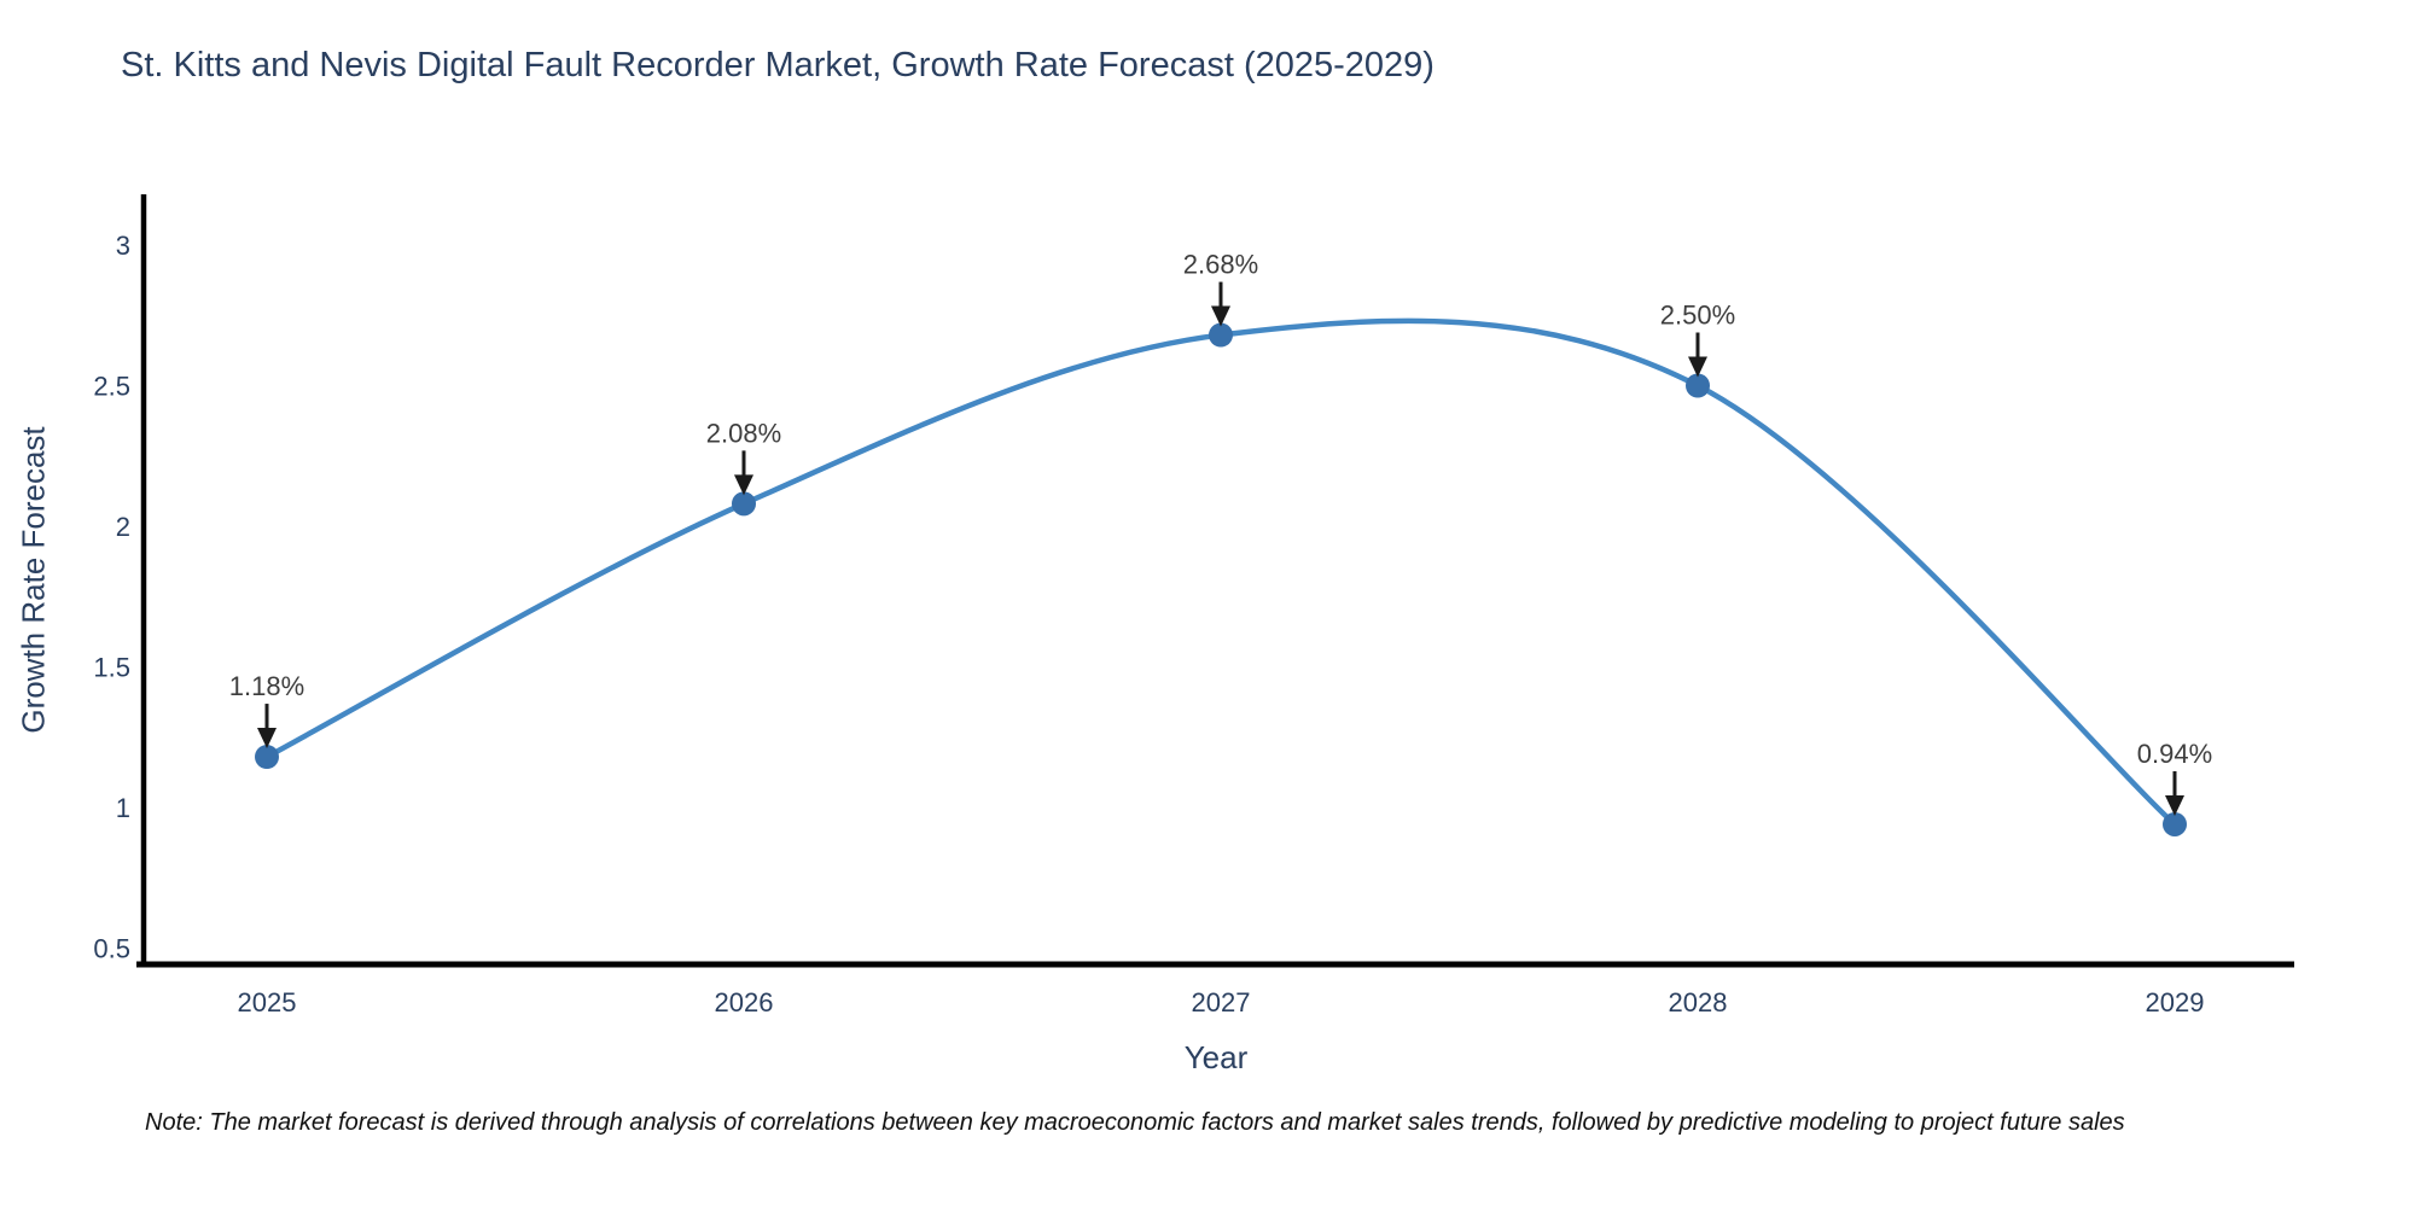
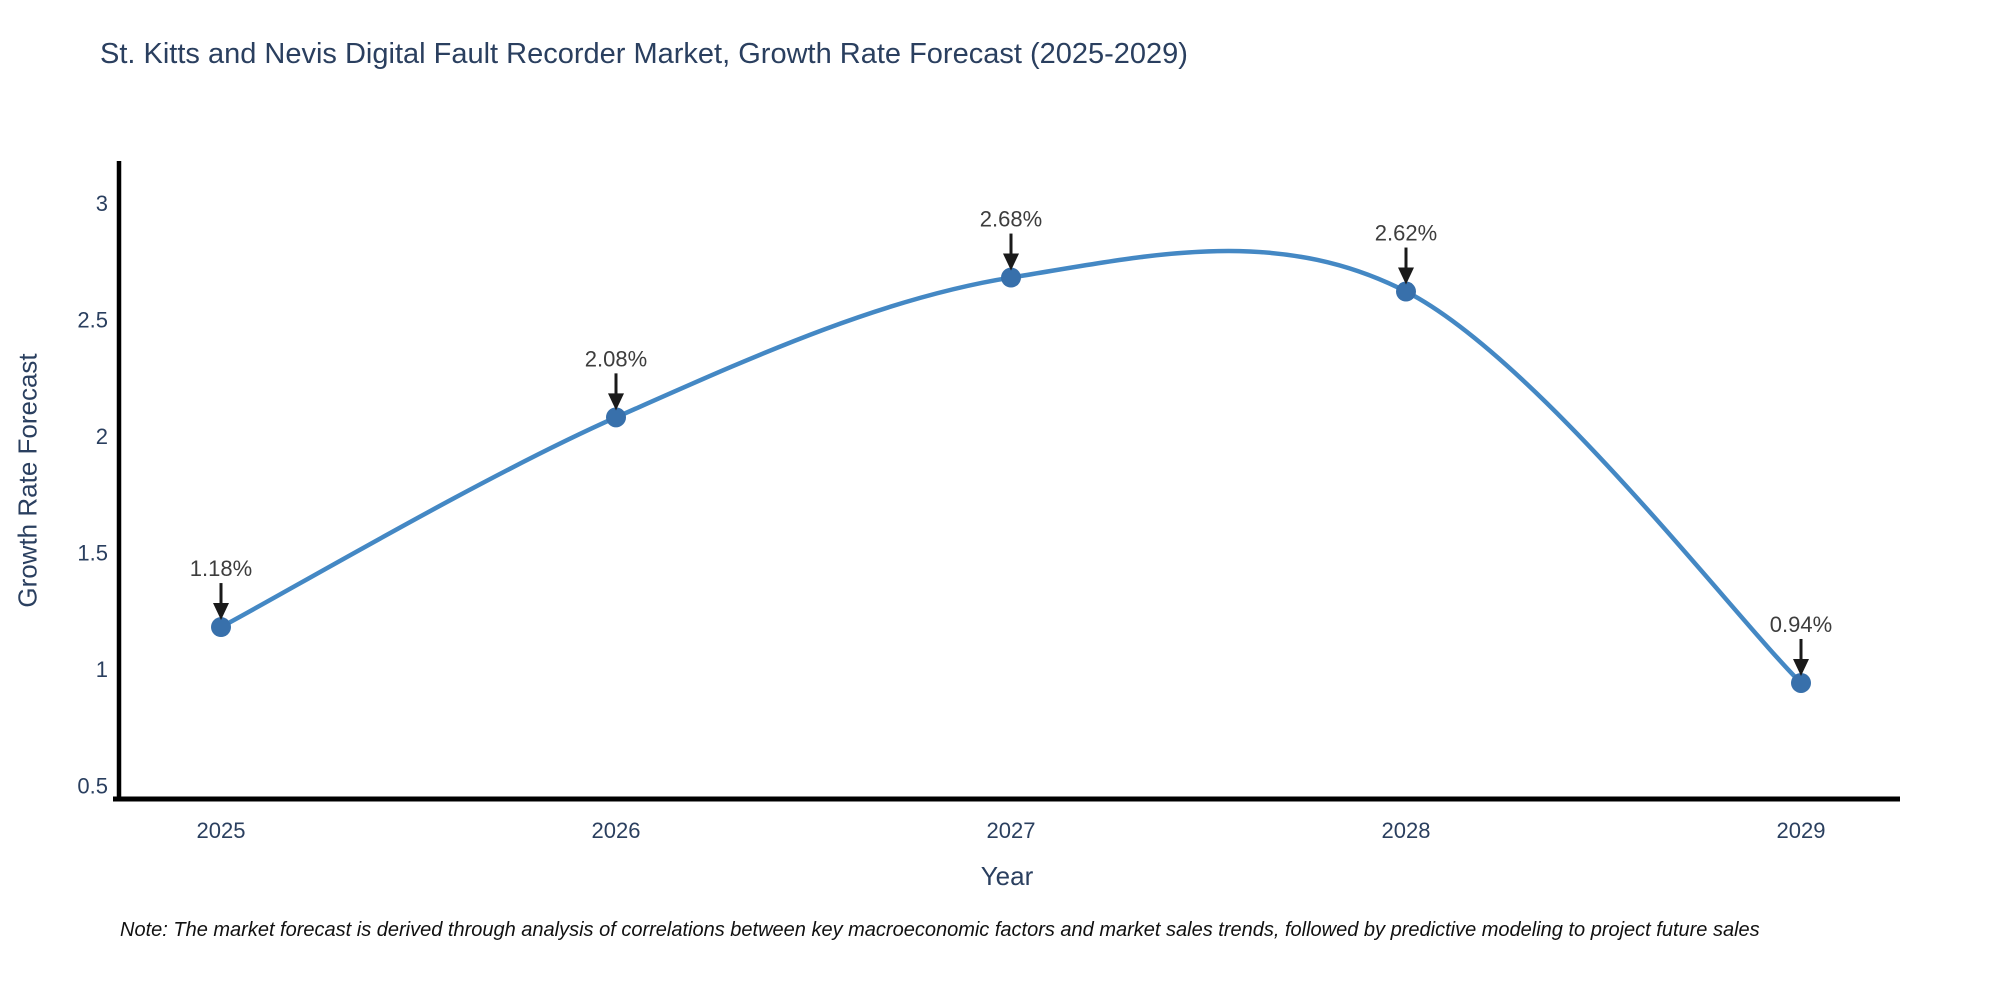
2028: 2.50% -> 2.62%
